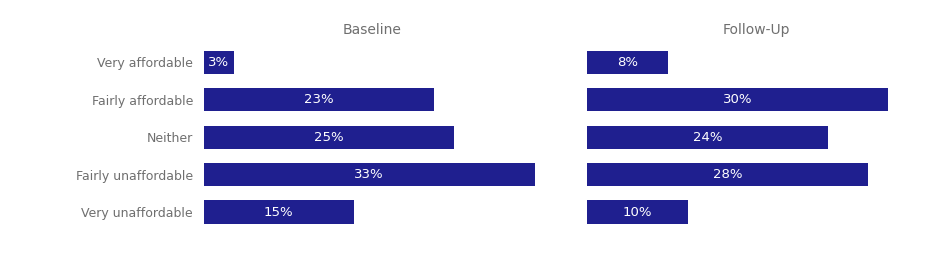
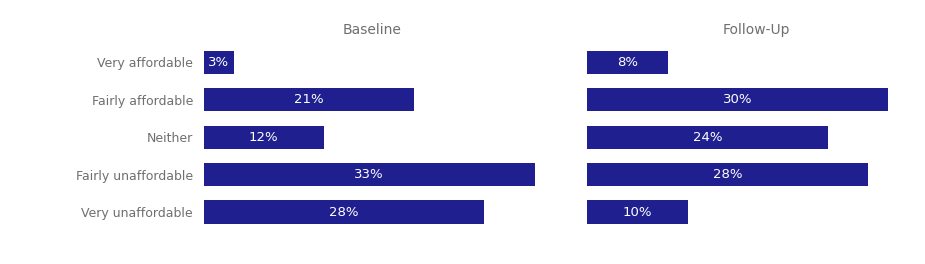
Baseline/Fairly affordable: 23% -> 21%
Baseline/Neither: 25% -> 12%
Baseline/Very unaffordable: 15% -> 28%
